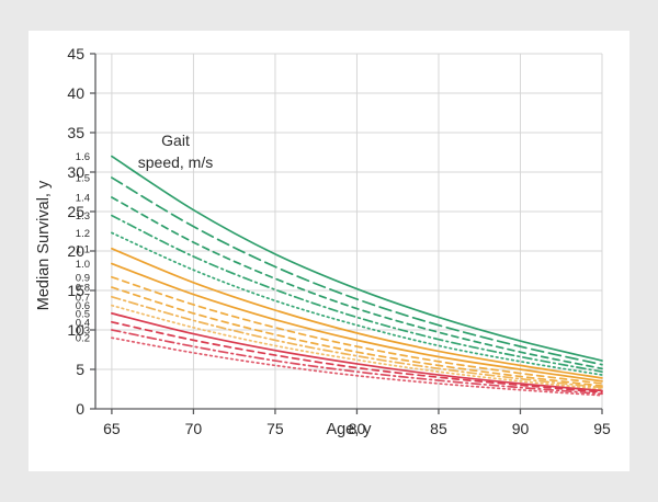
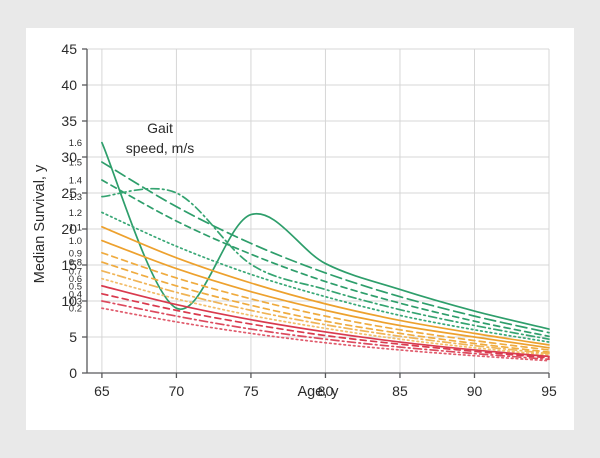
1.6/70: 25 -> 9
1.3/70: 19 -> 25
1.6/75: 20 -> 22
